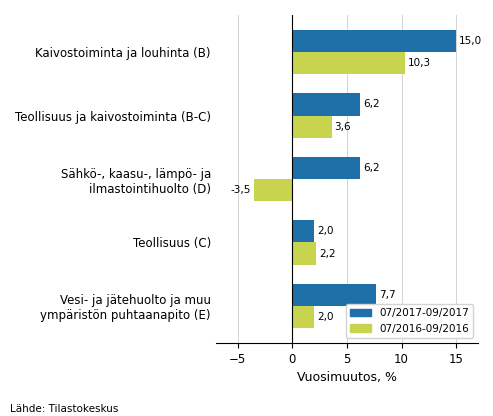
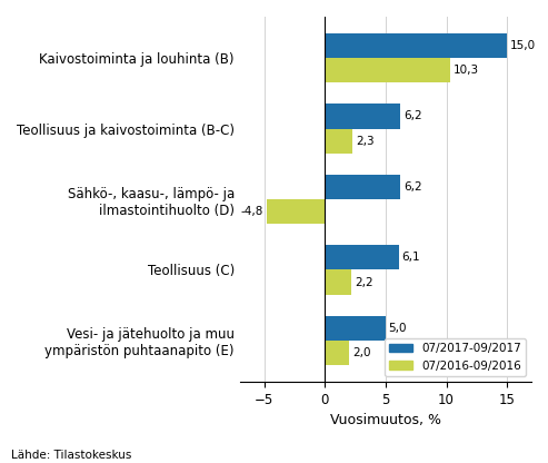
07/2016-09/2016/Teollisuus ja kaivostoiminta (B-C): 3,6 -> 2,3
07/2016-09/2016/Sähkö-, kaasu-, lämpö- ja ilmastointihuolto (D): -3,5 -> -4,8
07/2017-09/2017/Teollisuus (C): 2,0 -> 6,1
07/2017-09/2017/Vesi- ja jätehuolto ja muu ympäristön puhtaanapito (E): 7,7 -> 5,0
